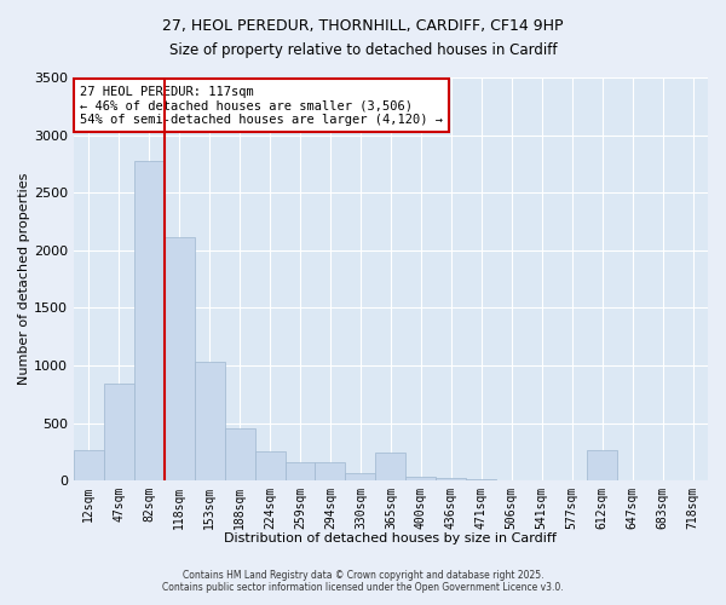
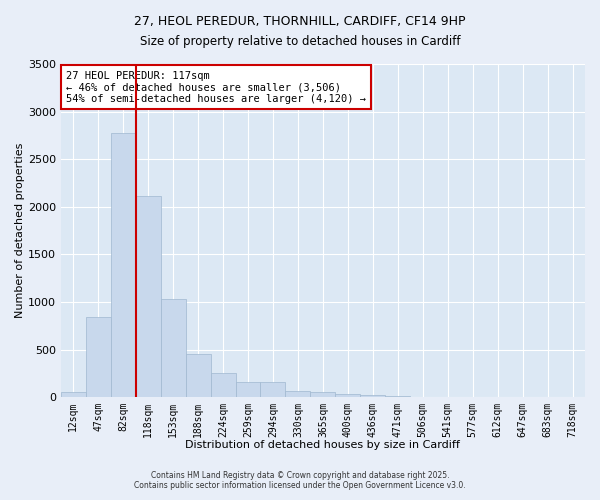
12sqm: 260 -> 60
365sqm: 240 -> 60
612sqm: 260 -> 0
